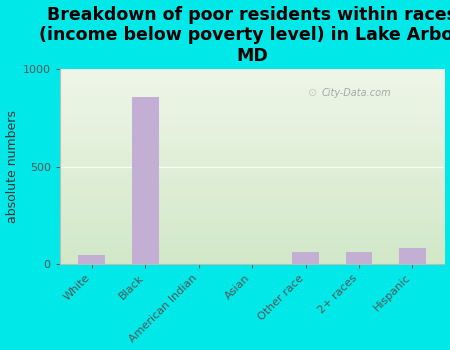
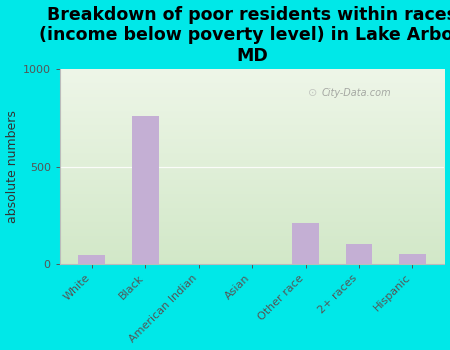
Black: 860 -> 760
Other race: 60 -> 210
2+ races: 60 -> 100
Hispanic: 80 -> 50
